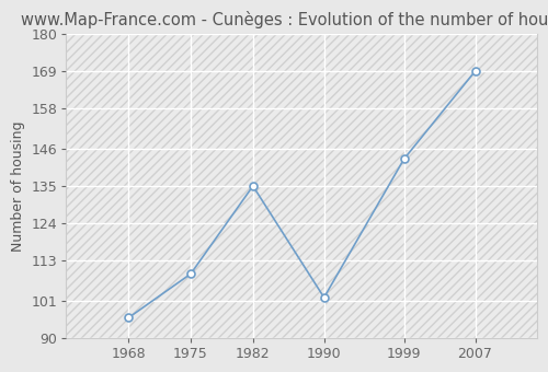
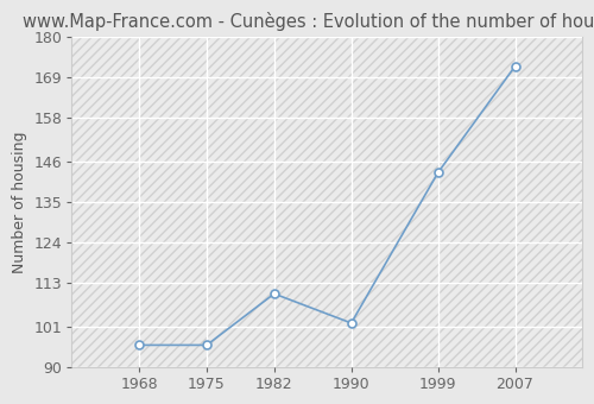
1975: 109 -> 96
1982: 135 -> 110
2007: 169 -> 172
